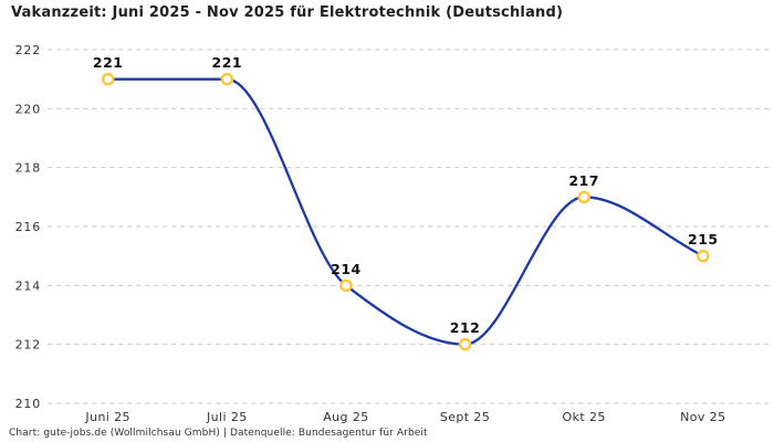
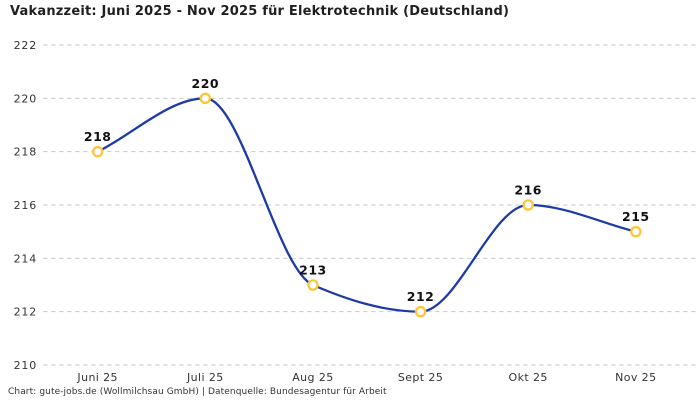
Juni 25: 221 -> 218
Juli 25: 221 -> 220
Aug 25: 214 -> 213
Okt 25: 217 -> 216
